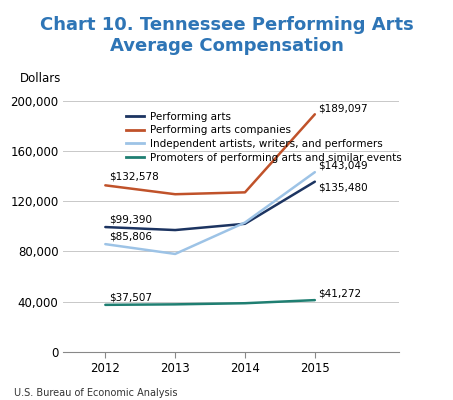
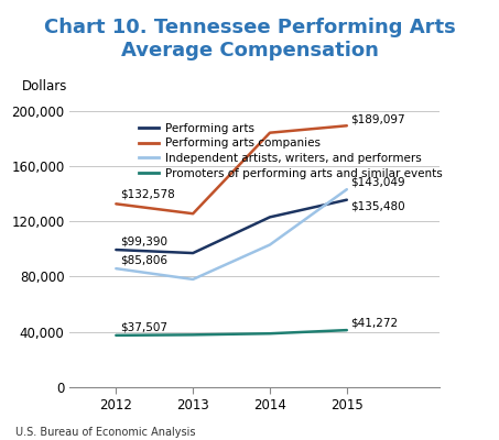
Performing arts/2014: 102,000 -> 123,000
Performing arts companies/2014: 127,000 -> 184,000
